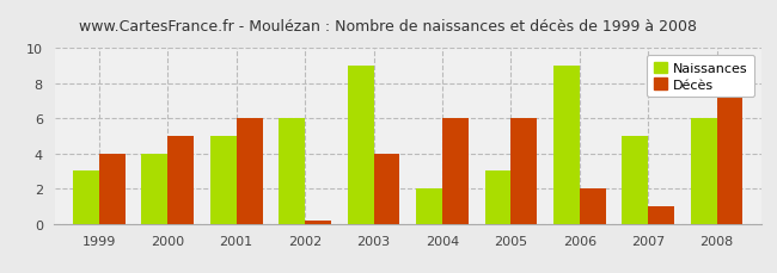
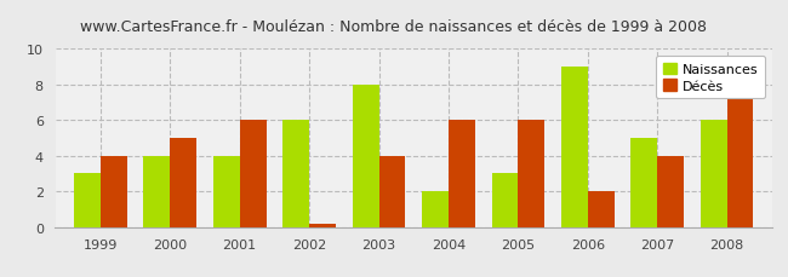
Naissances/2001: 5 -> 4
Naissances/2003: 9 -> 8
Décès/2007: 1.0 -> 4.0
